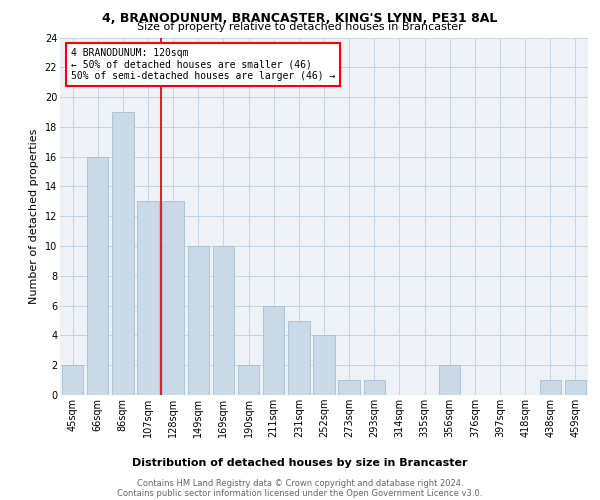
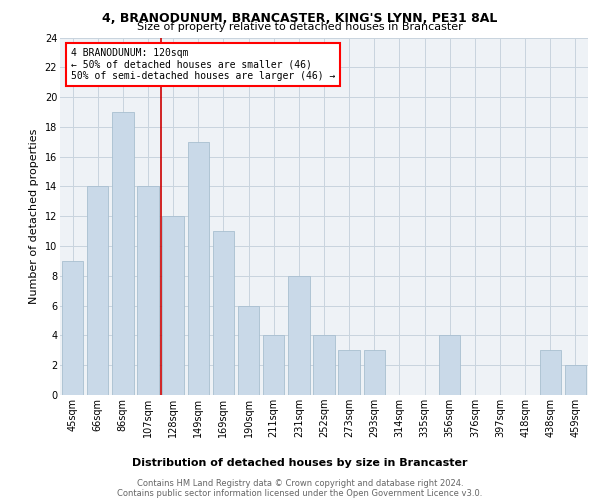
45sqm: 2 -> 9
66sqm: 16 -> 14
107sqm: 13 -> 14
128sqm: 13 -> 12
149sqm: 10 -> 17
169sqm: 10 -> 11
190sqm: 2 -> 6
211sqm: 6 -> 4
231sqm: 5 -> 8
273sqm: 1 -> 3
293sqm: 1 -> 3
356sqm: 2 -> 4
438sqm: 1 -> 3
459sqm: 1 -> 2
